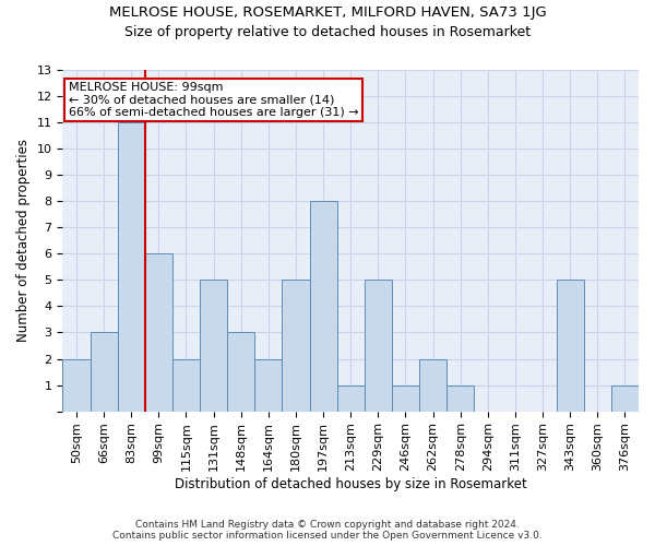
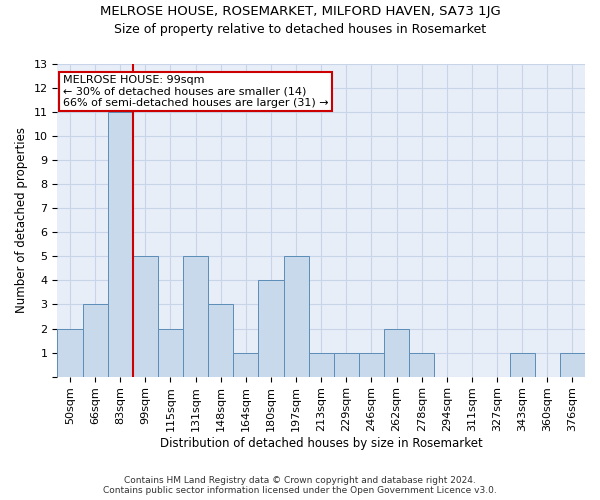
99sqm: 6 -> 5
164sqm: 2 -> 1
180sqm: 5 -> 4
197sqm: 8 -> 5
229sqm: 5 -> 1
343sqm: 5 -> 1
